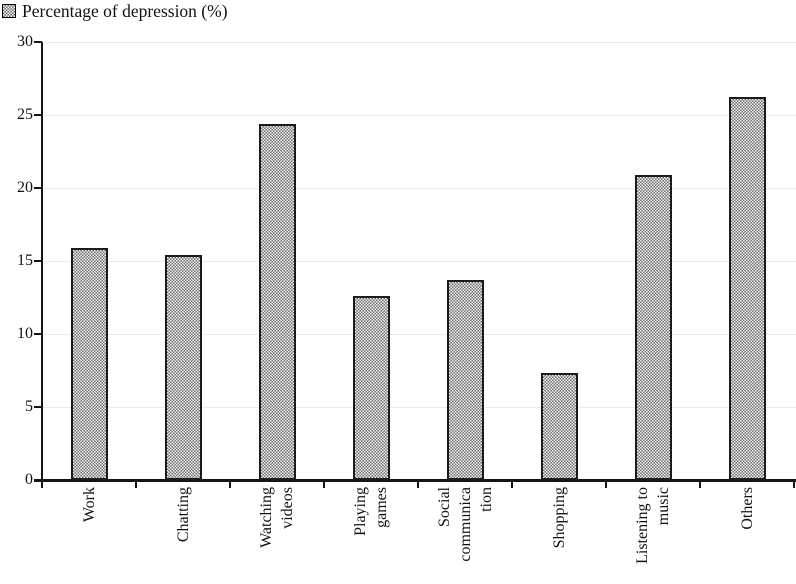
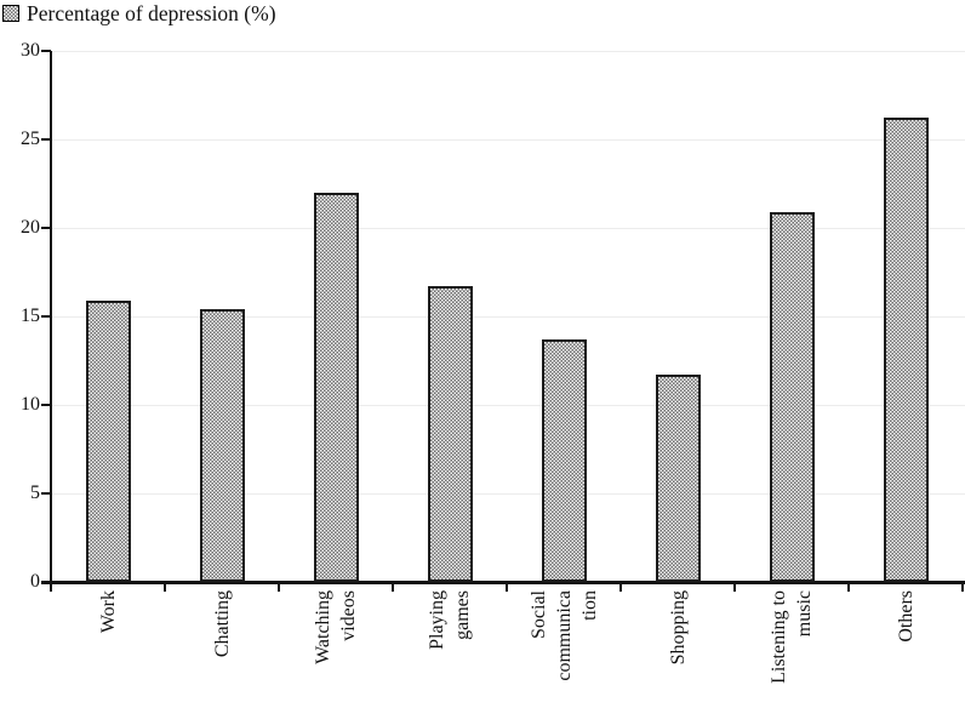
Watching videos: 24.4 -> 22.0
Playing games: 12.6 -> 16.7
Shopping: 7.3 -> 11.7
